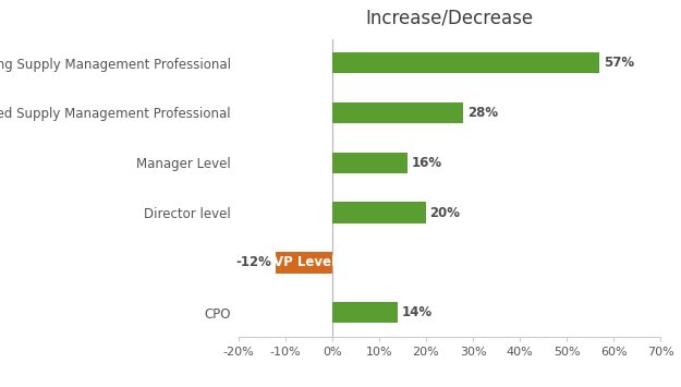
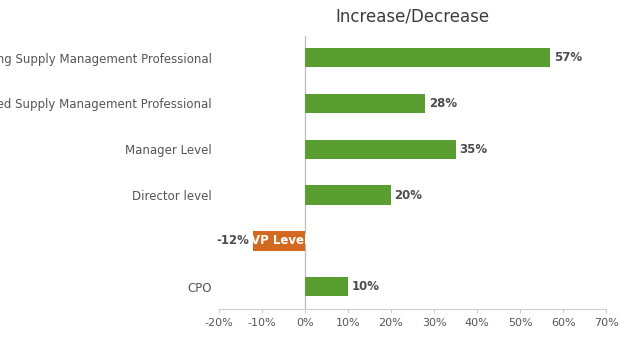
Manager Level: 16% -> 35%
CPO: 14% -> 10%
